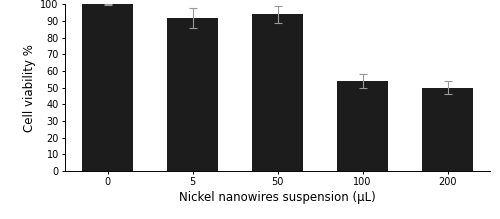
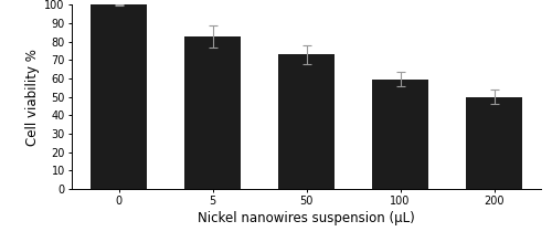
5: 92 -> 83
50: 94 -> 73
100: 54 -> 60
